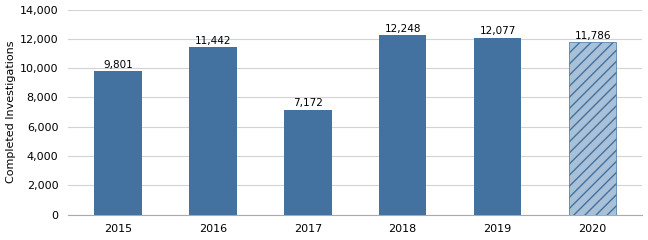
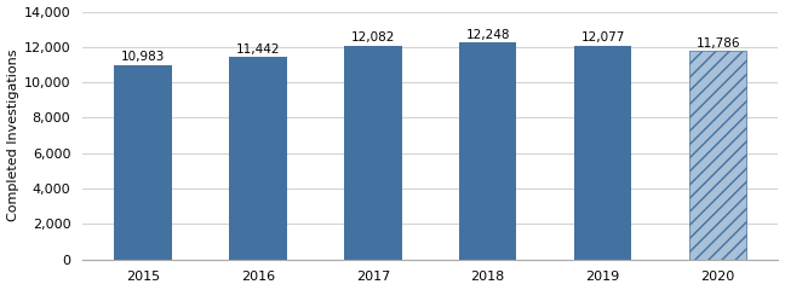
2015: 9,801 -> 10,983
2017: 7,172 -> 12,082
